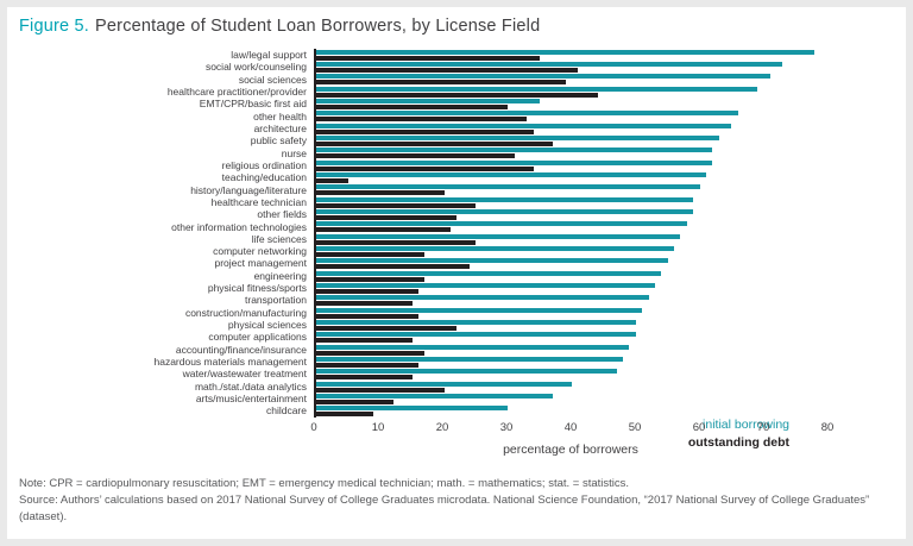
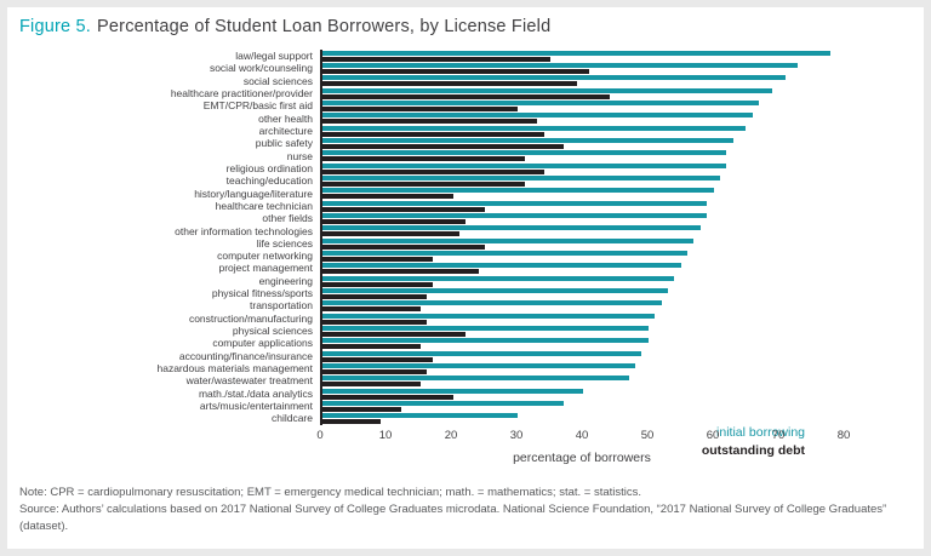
initial borrowing/EMT/CPR/basic first aid: 35 -> 67
outstanding debt/teaching/education: 5 -> 31
